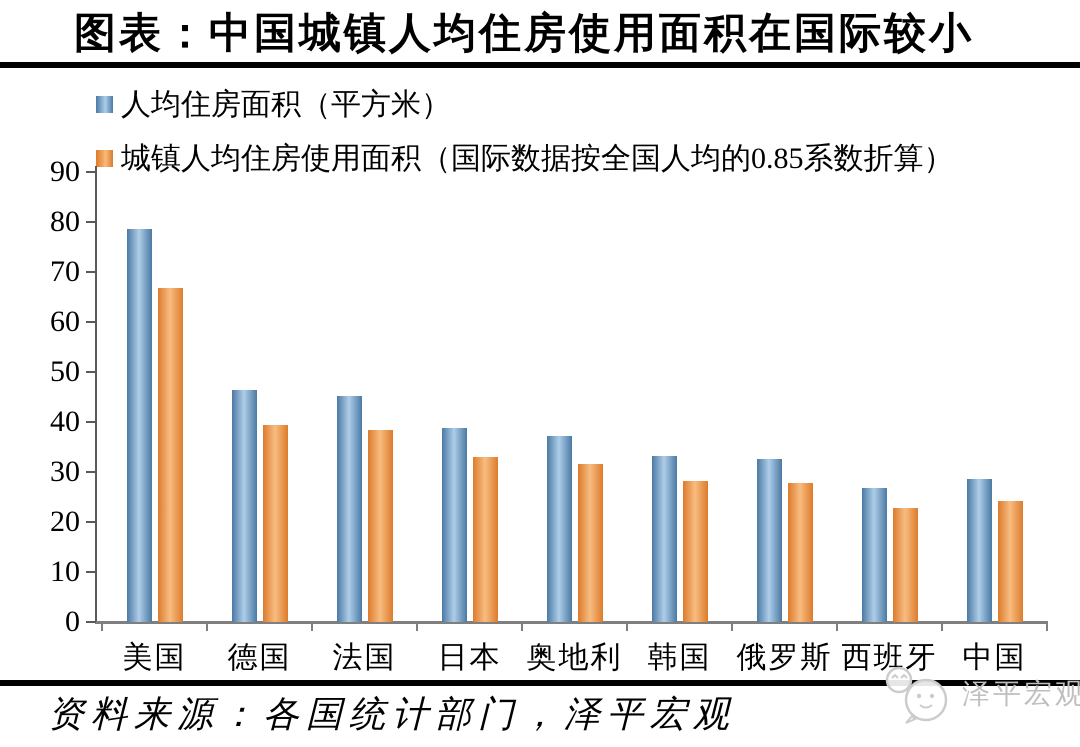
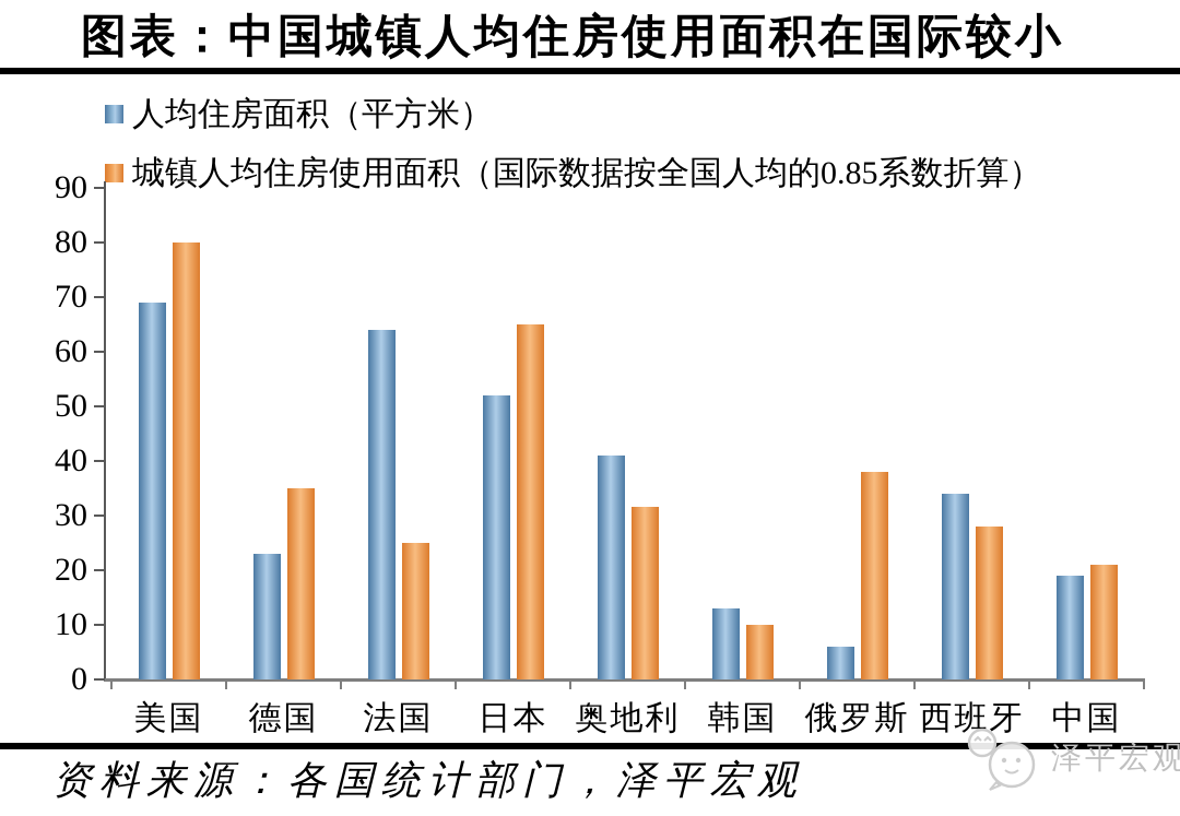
人均住房面积（平方米）/美国: 79 -> 69
城镇人均住房使用面积（国际数据按全国人均的0.85系数折算）/美国: 67 -> 80
人均住房面积（平方米）/德国: 46 -> 23
城镇人均住房使用面积（国际数据按全国人均的0.85系数折算）/德国: 40 -> 35
人均住房面积（平方米）/法国: 45 -> 64
城镇人均住房使用面积（国际数据按全国人均的0.85系数折算）/法国: 38 -> 25
人均住房面积（平方米）/日本: 39 -> 52
城镇人均住房使用面积（国际数据按全国人均的0.85系数折算）/日本: 33 -> 65
人均住房面积（平方米）/奥地利: 37 -> 41
人均住房面积（平方米）/韩国: 33 -> 13
城镇人均住房使用面积（国际数据按全国人均的0.85系数折算）/韩国: 28 -> 10
人均住房面积（平方米）/俄罗斯: 33 -> 6
城镇人均住房使用面积（国际数据按全国人均的0.85系数折算）/俄罗斯: 28 -> 38
人均住房面积（平方米）/西班牙: 27 -> 34
城镇人均住房使用面积（国际数据按全国人均的0.85系数折算）/西班牙: 23 -> 28
人均住房面积（平方米）/中国: 29 -> 19
城镇人均住房使用面积（国际数据按全国人均的0.85系数折算）/中国: 24 -> 21
